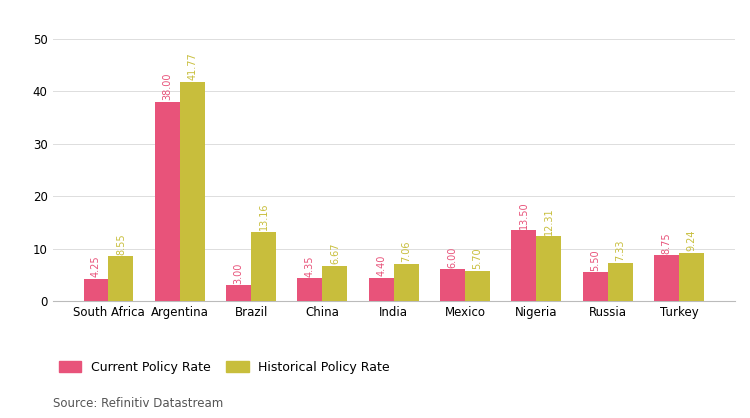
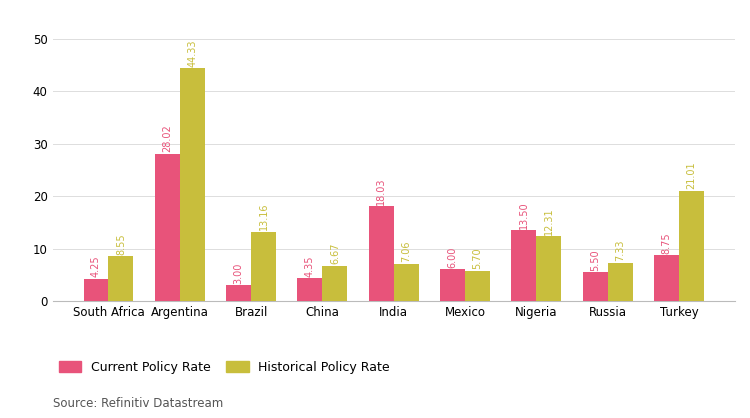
Current Policy Rate/Argentina: 38.00 -> 28.02
Historical Policy Rate/Argentina: 41.77 -> 44.33
Current Policy Rate/India: 4.40 -> 18.03
Historical Policy Rate/Turkey: 9.24 -> 21.01
